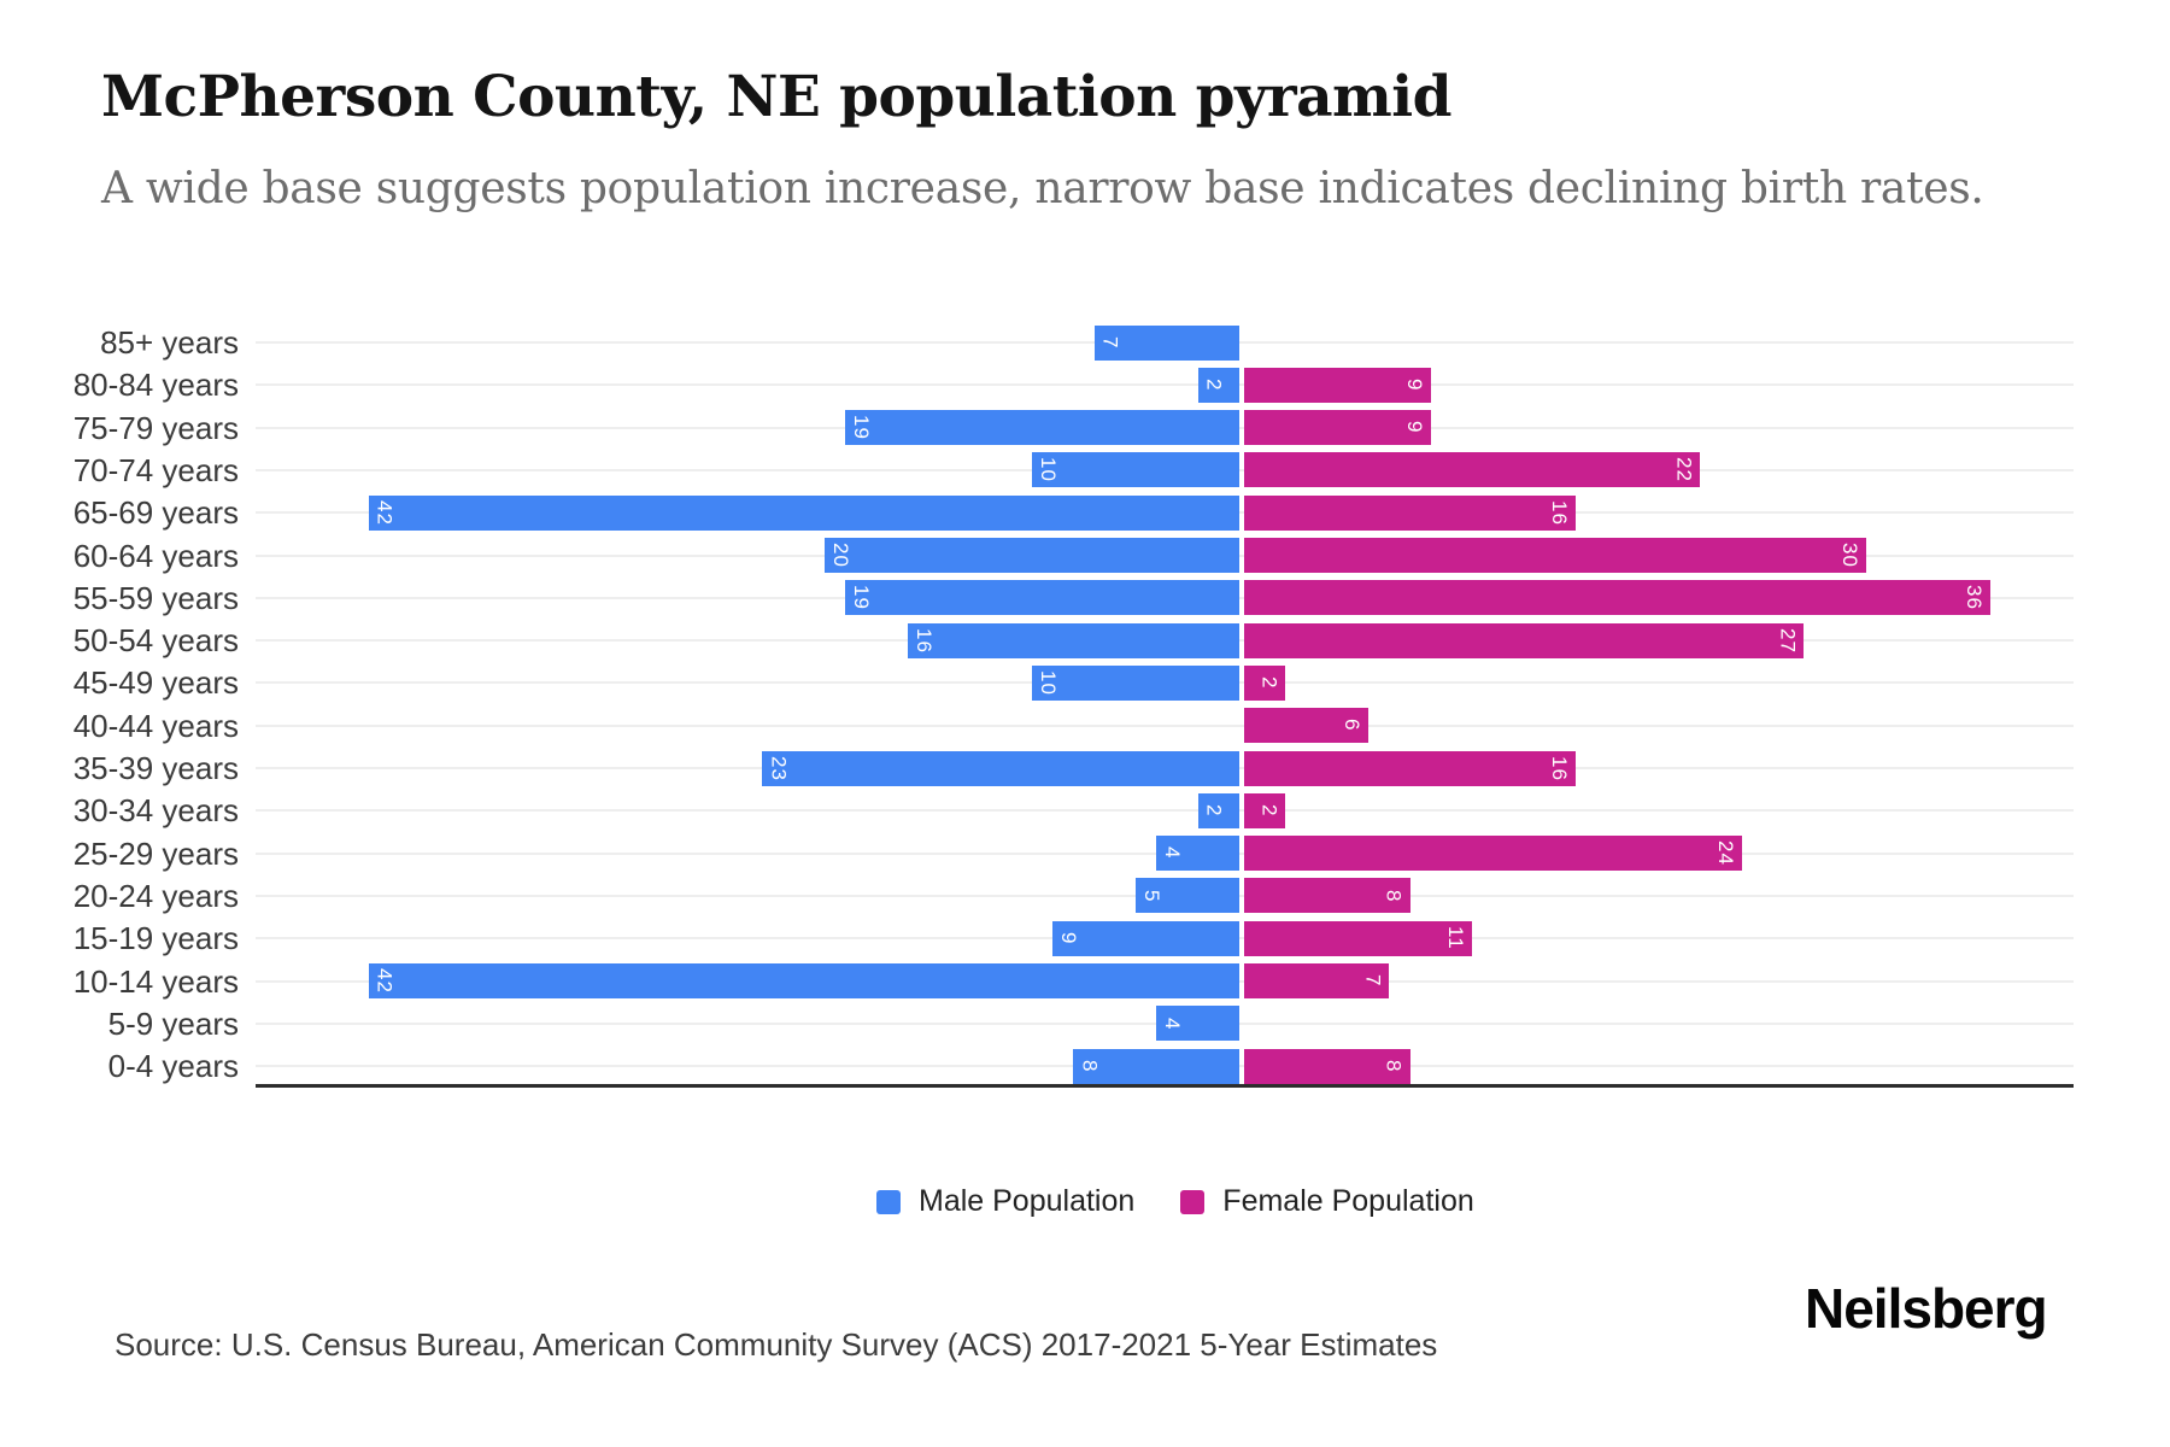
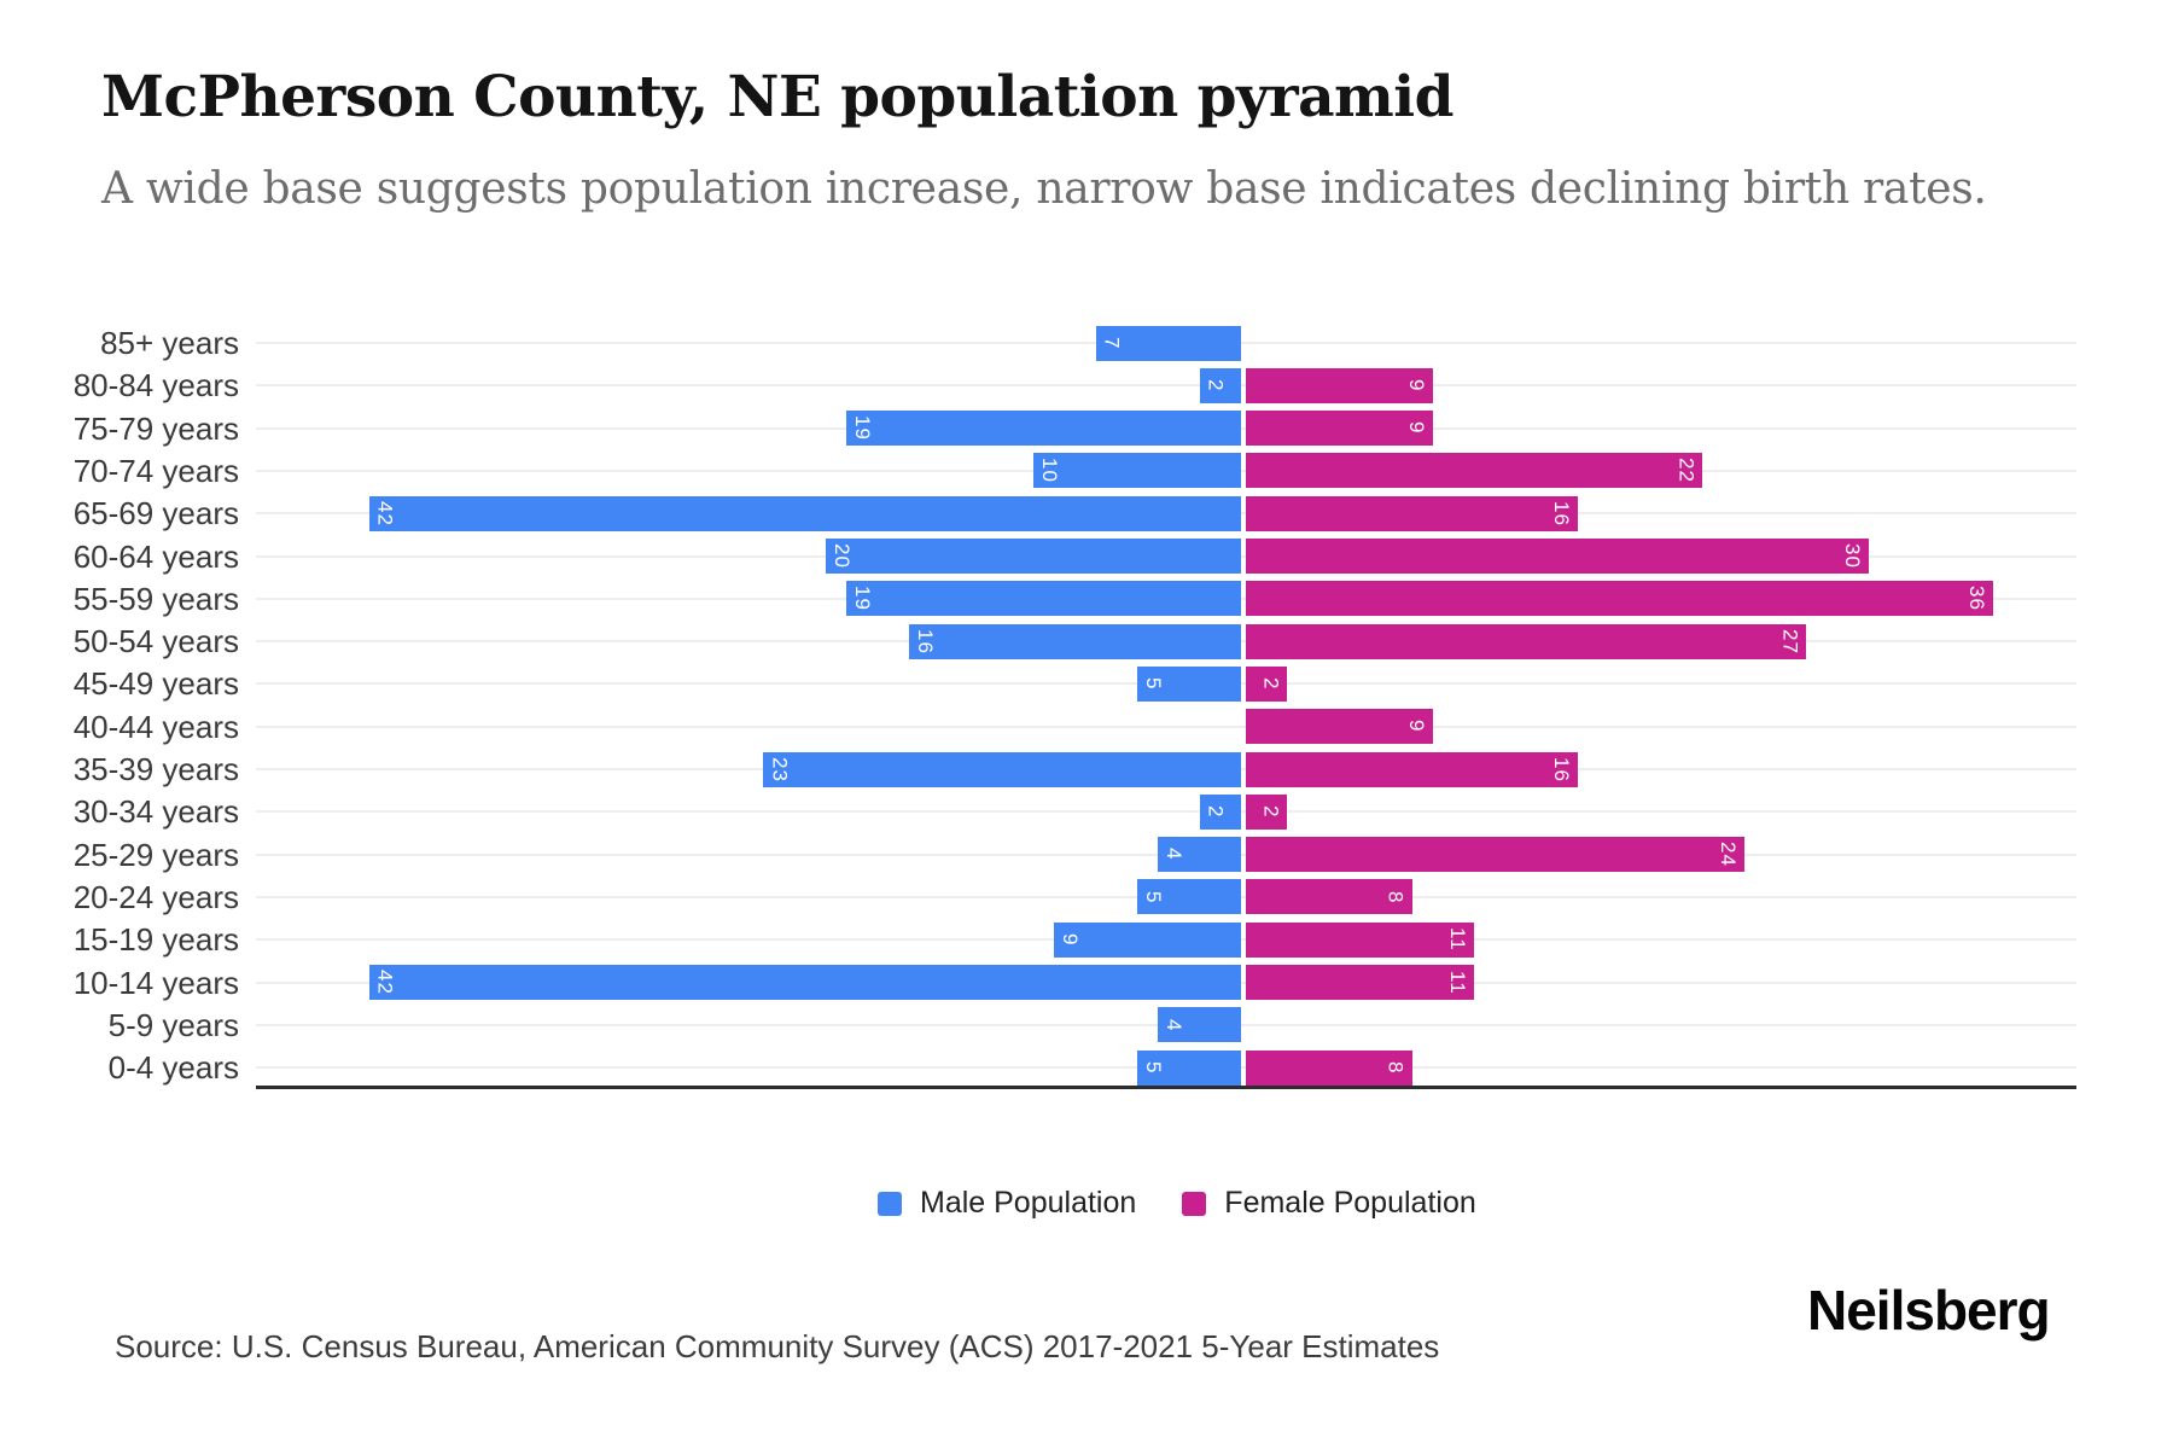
Male Population/45-49 years: 10 -> 5
Female Population/40-44 years: 6 -> 9
Female Population/10-14 years: 7 -> 11
Male Population/0-4 years: 8 -> 5
